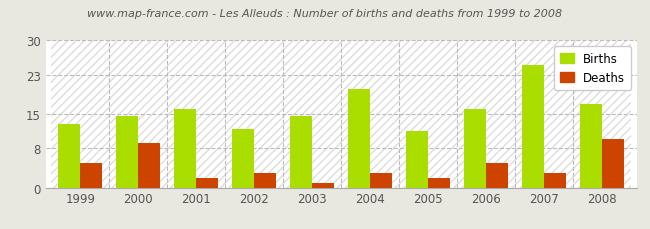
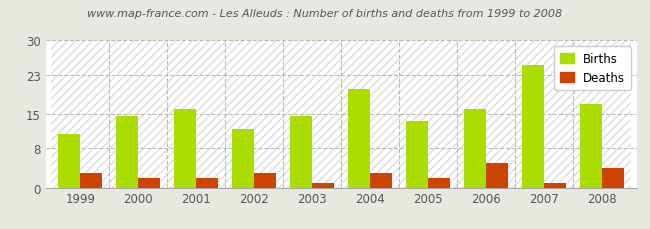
Births/1999: 13.0 -> 11.0
Deaths/1999: 5 -> 3
Deaths/2000: 9 -> 2
Births/2005: 11.5 -> 13.5
Deaths/2007: 3 -> 1
Deaths/2008: 10 -> 4
